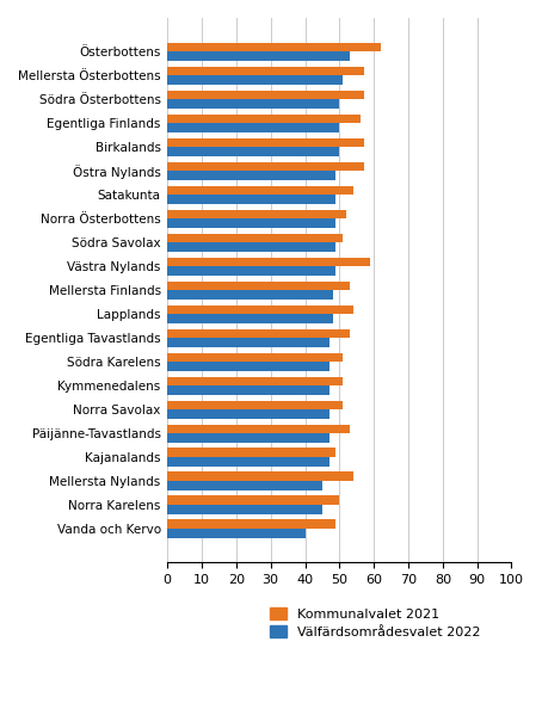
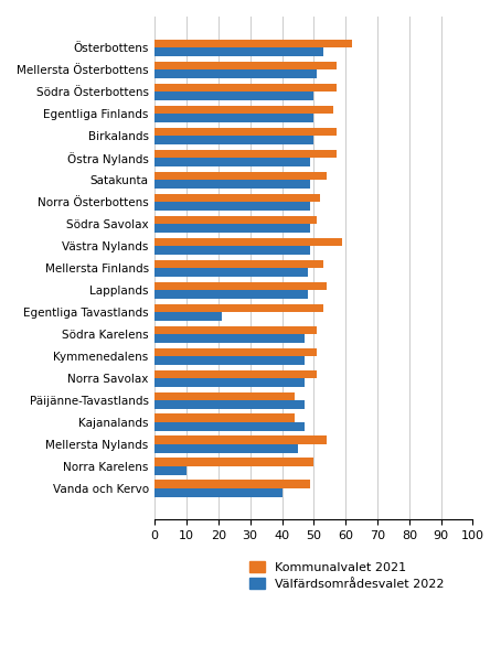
Välfärdsområdesvalet 2022/Egentliga Tavastlands: 47 -> 21
Kommunalvalet 2021/Päijänne-Tavastlands: 53 -> 44
Kommunalvalet 2021/Kajanalands: 49 -> 44
Välfärdsområdesvalet 2022/Norra Karelens: 45 -> 10
